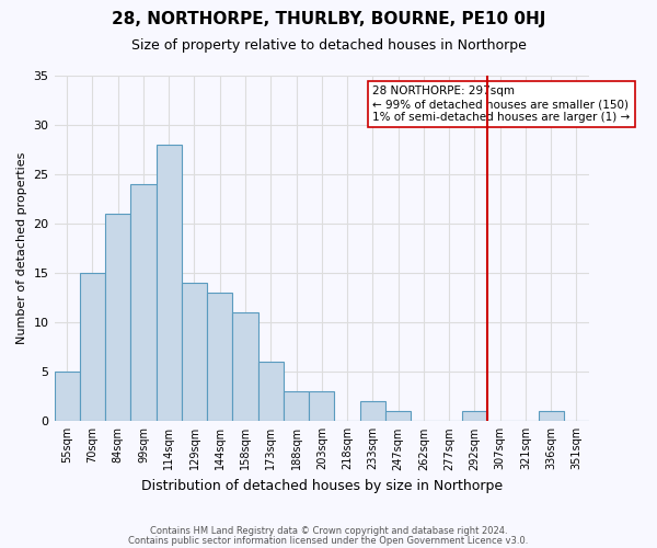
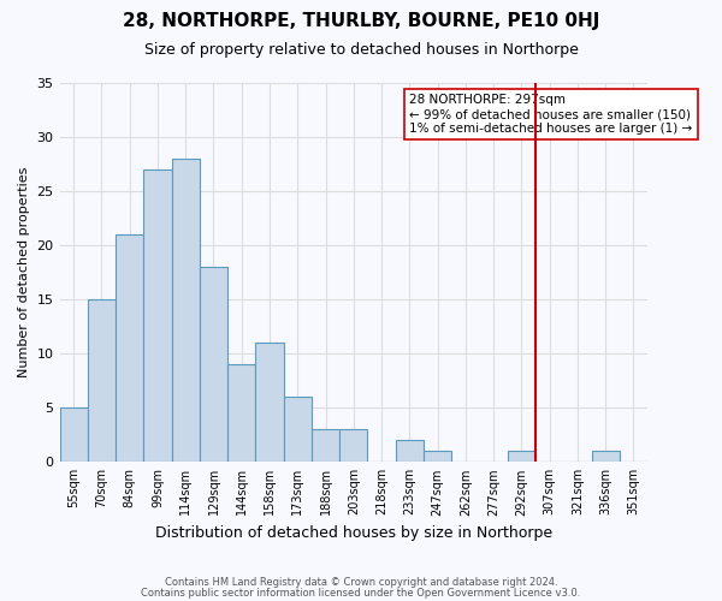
99sqm: 24 -> 27
129sqm: 14 -> 18
144sqm: 13 -> 9
